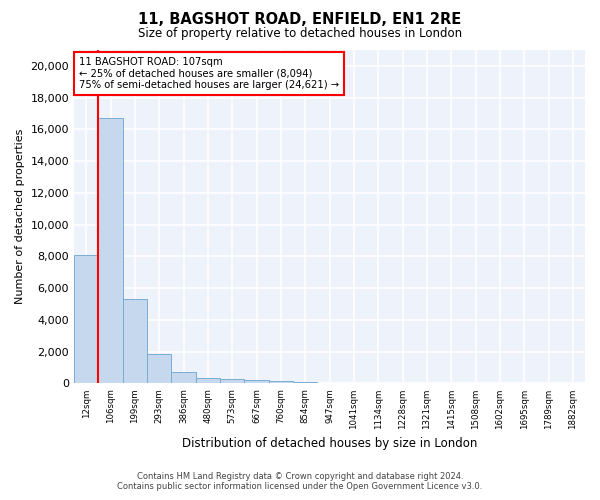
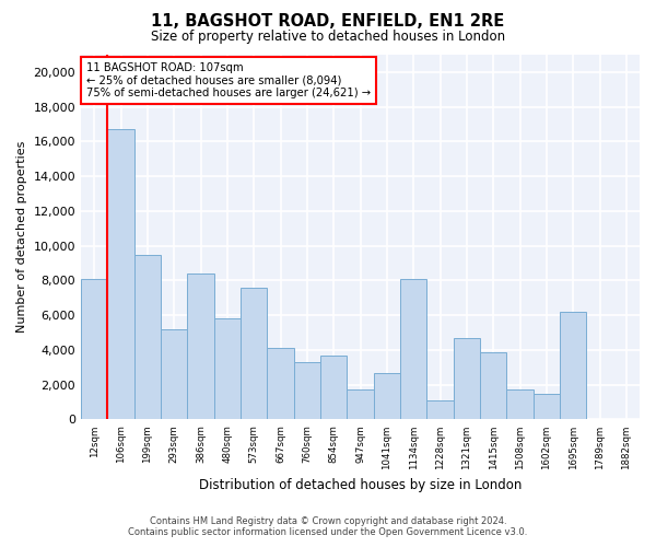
199sqm: 5,300 -> 9,500
293sqm: 1,800 -> 5,200
386sqm: 700 -> 8,400
480sqm: 400 -> 5,800
573sqm: 300 -> 7,600
667sqm: 200 -> 4,100
760sqm: 200 -> 3,300
854sqm: 100 -> 3,700
947sqm: 100 -> 1,700
1041sqm: 0 -> 2,700
1134sqm: 0 -> 8,100
1228sqm: 0 -> 1,100
1321sqm: 0 -> 4,700
1415sqm: 0 -> 3,900
1508sqm: 0 -> 1,700
1602sqm: 0 -> 1,500
1695sqm: 0 -> 6,200
